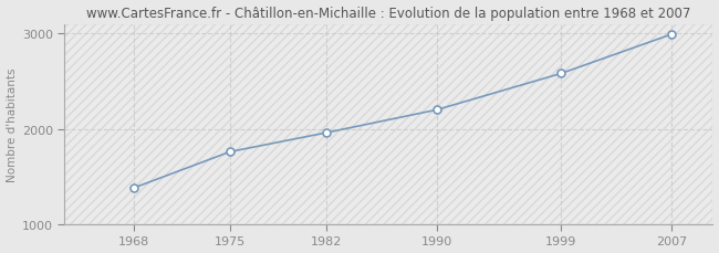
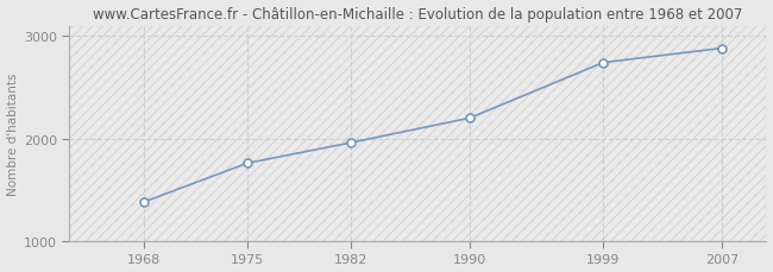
1999: 2580 -> 2740
2007: 2990 -> 2880
